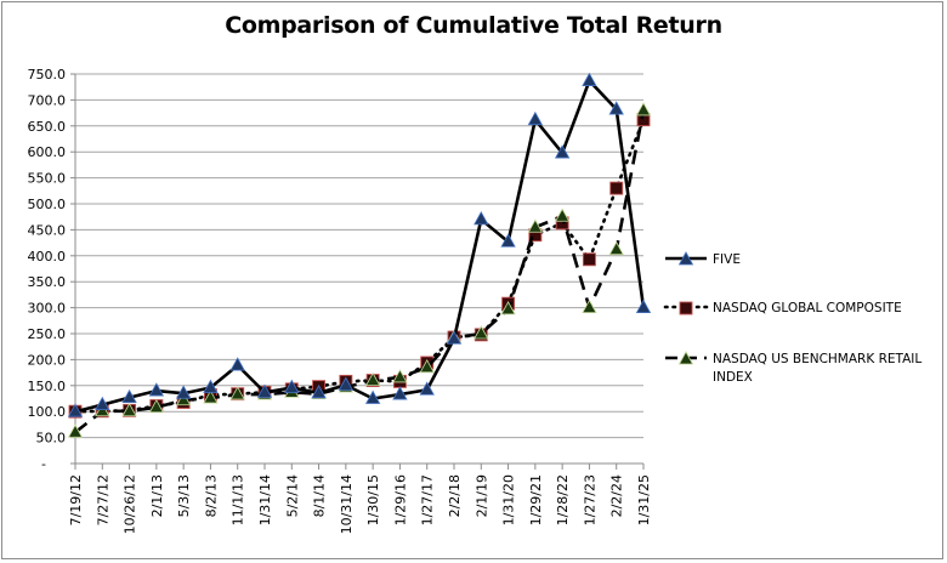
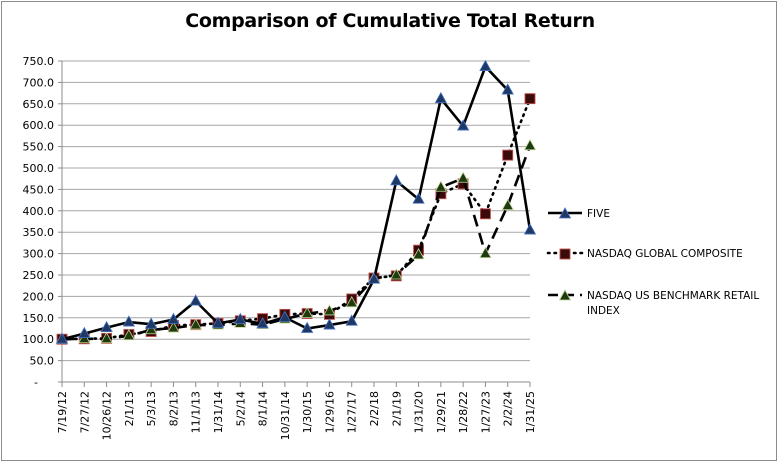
NASDAQ US BENCHMARK RETAIL INDEX/7/19/12: 60 -> 100
FIVE/1/31/25: 300 -> 360
NASDAQ US BENCHMARK RETAIL INDEX/1/31/25: 680 -> 550
